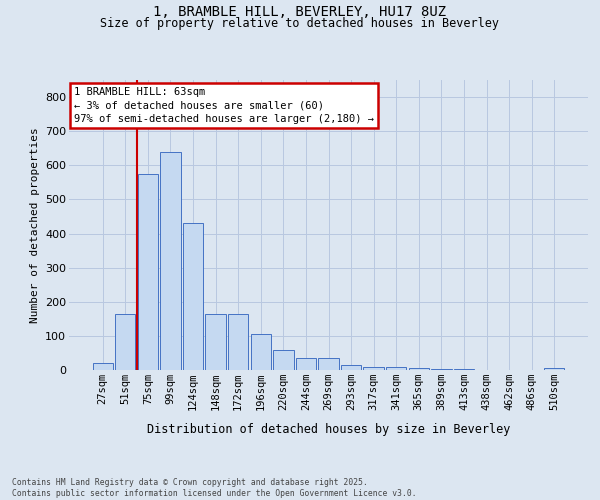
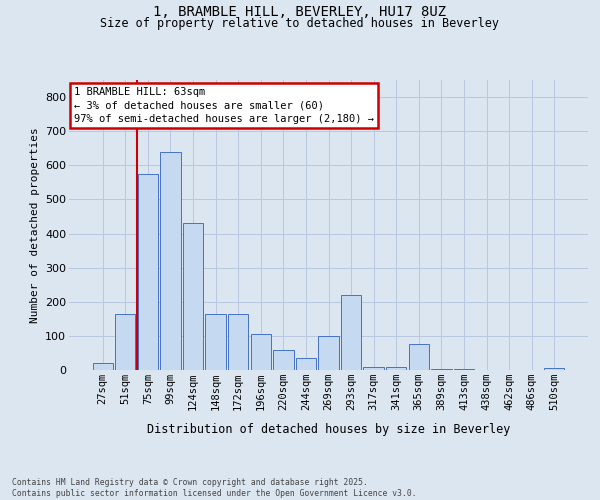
269sqm: 35 -> 100
293sqm: 15 -> 220
365sqm: 5 -> 75
